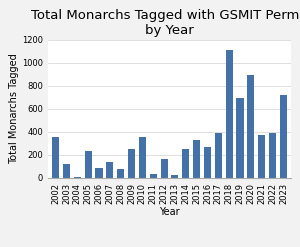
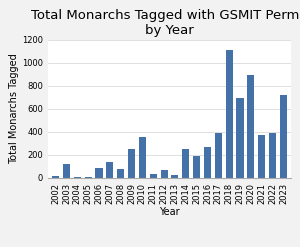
2002: 350 -> 20
2005: 230 -> 0
2012: 160 -> 70
2015: 330 -> 190
